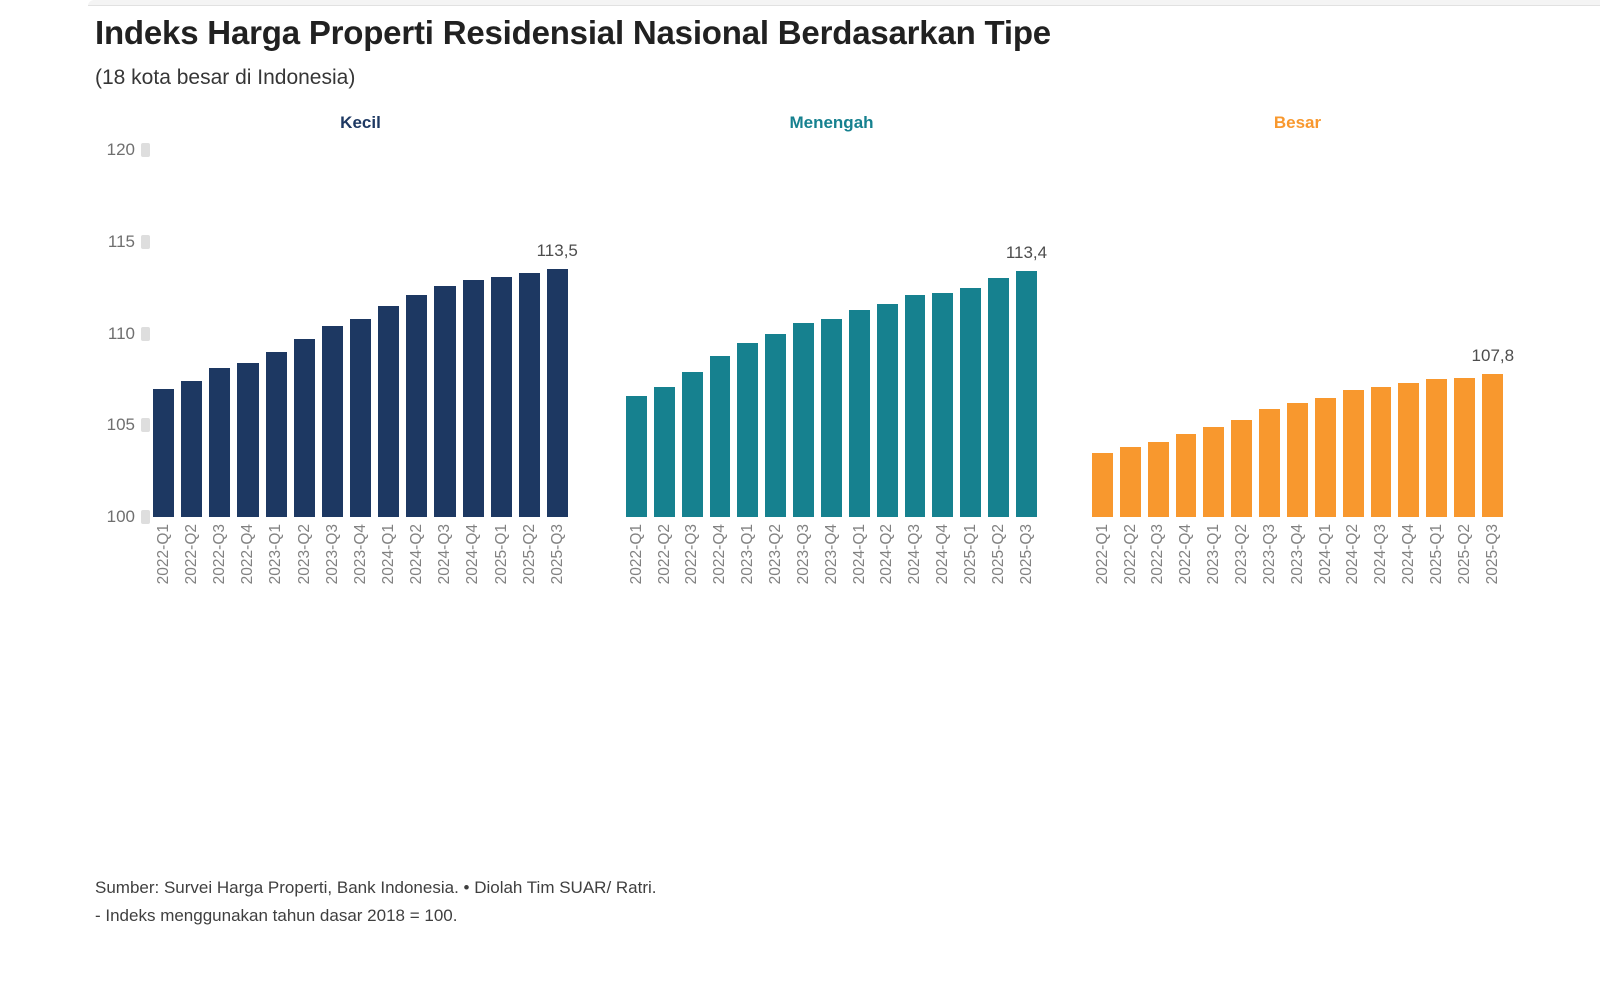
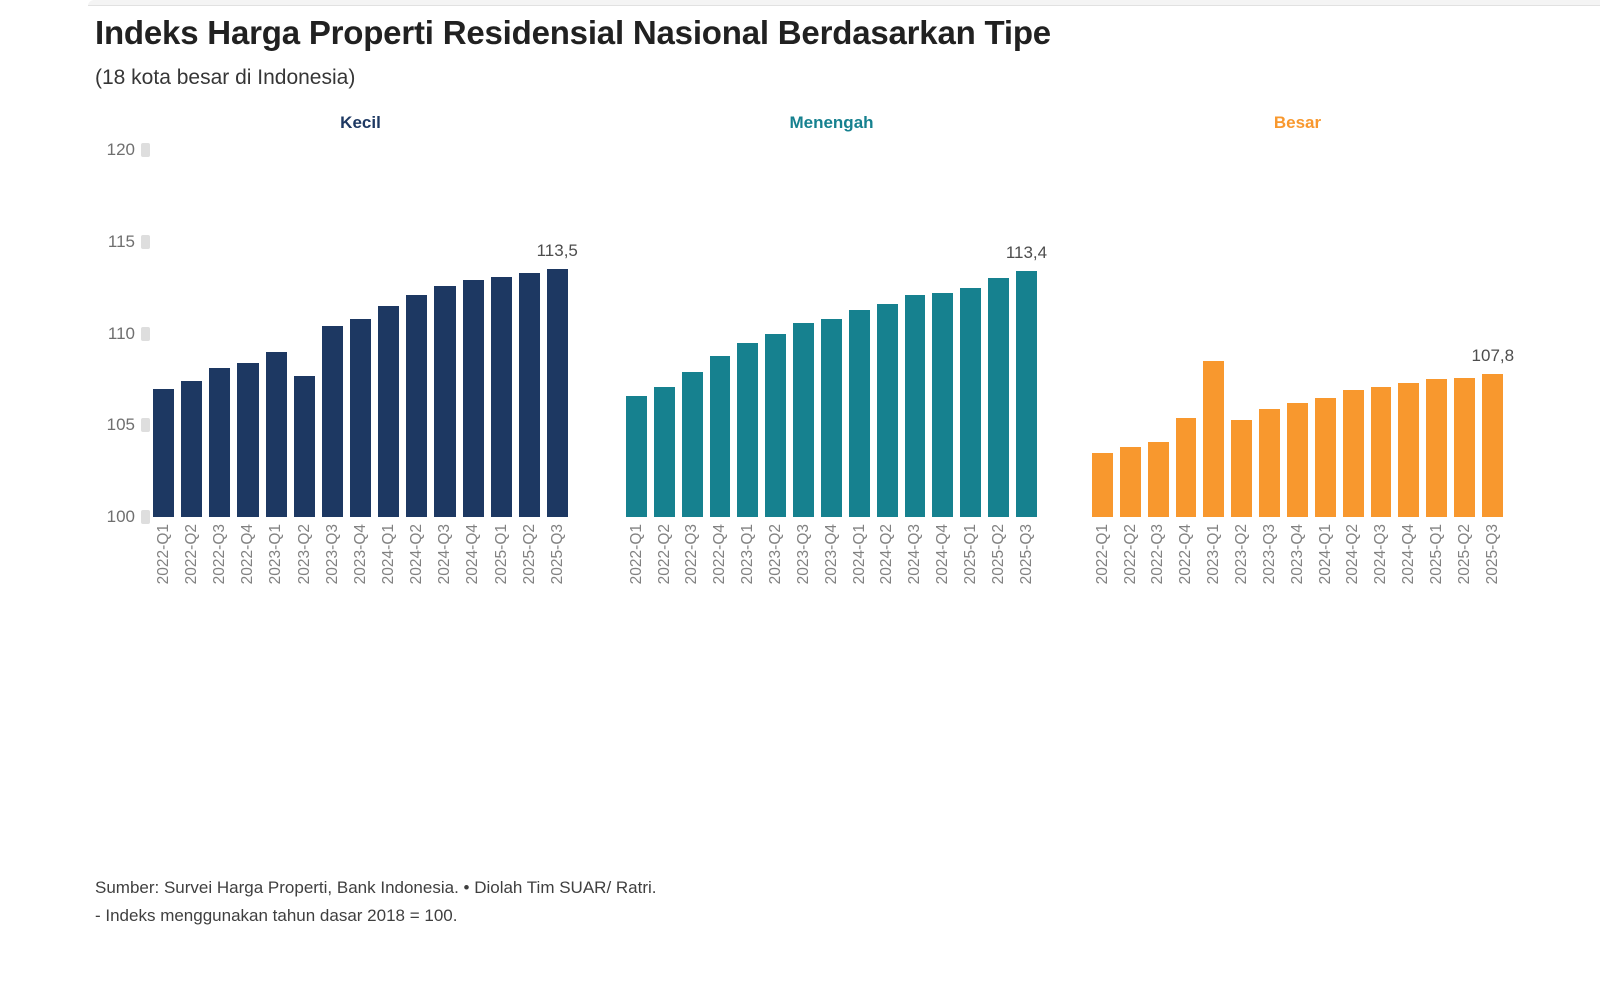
Besar/2022-Q4: 104.5 -> 105.4
Besar/2023-Q1: 104.9 -> 108.5
Kecil/2023-Q2: 109.7 -> 107.7
